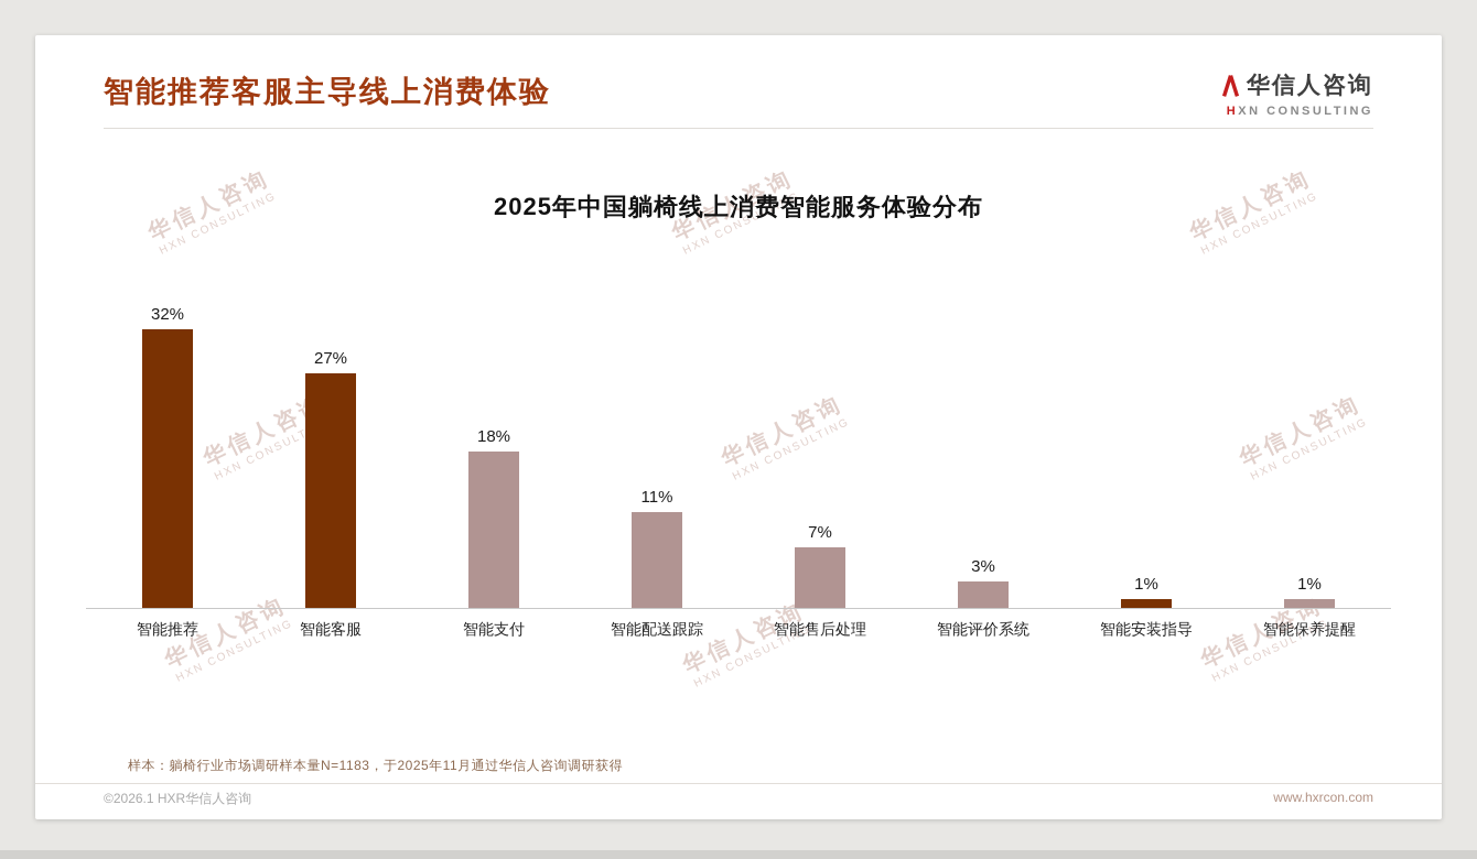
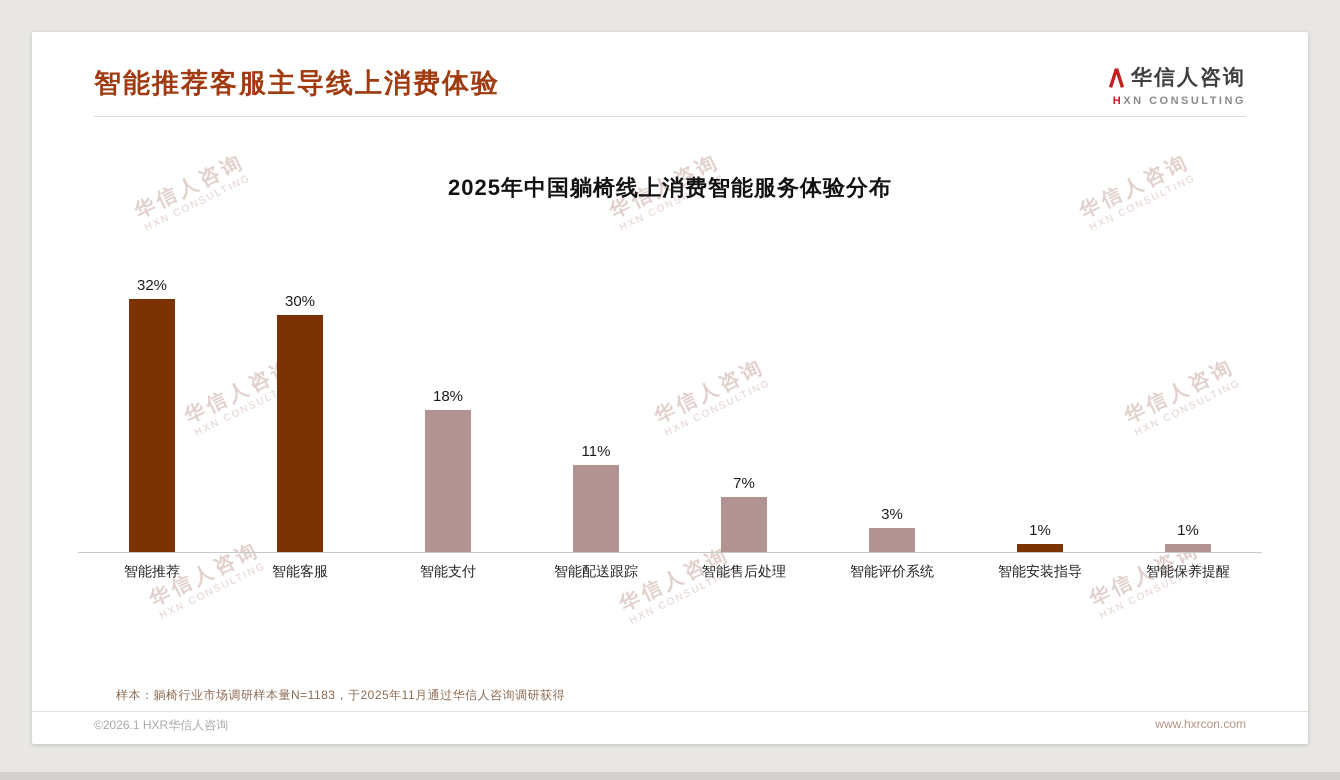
智能客服: 27% -> 30%
